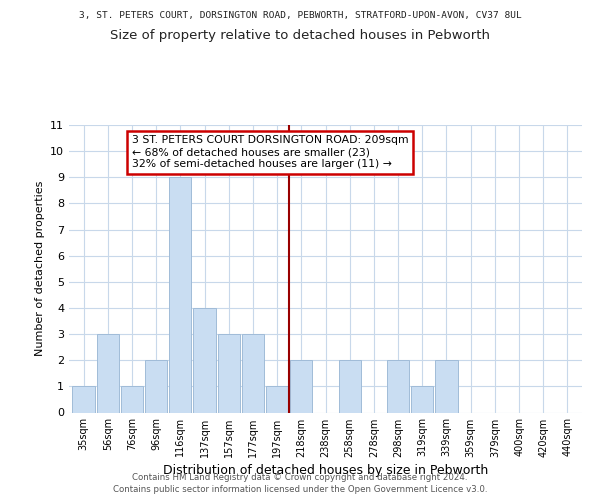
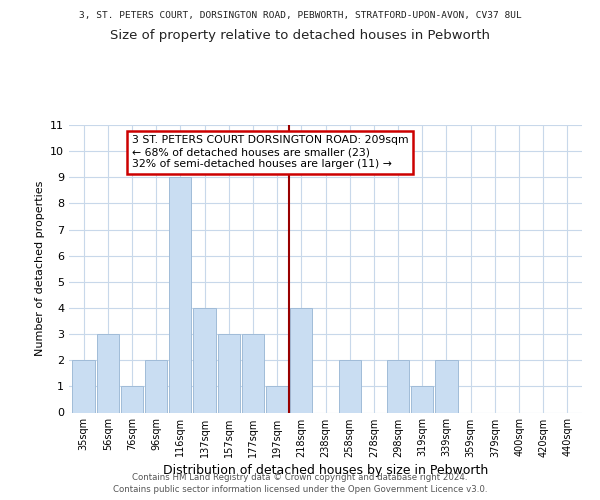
35sqm: 1 -> 2
218sqm: 2 -> 4
